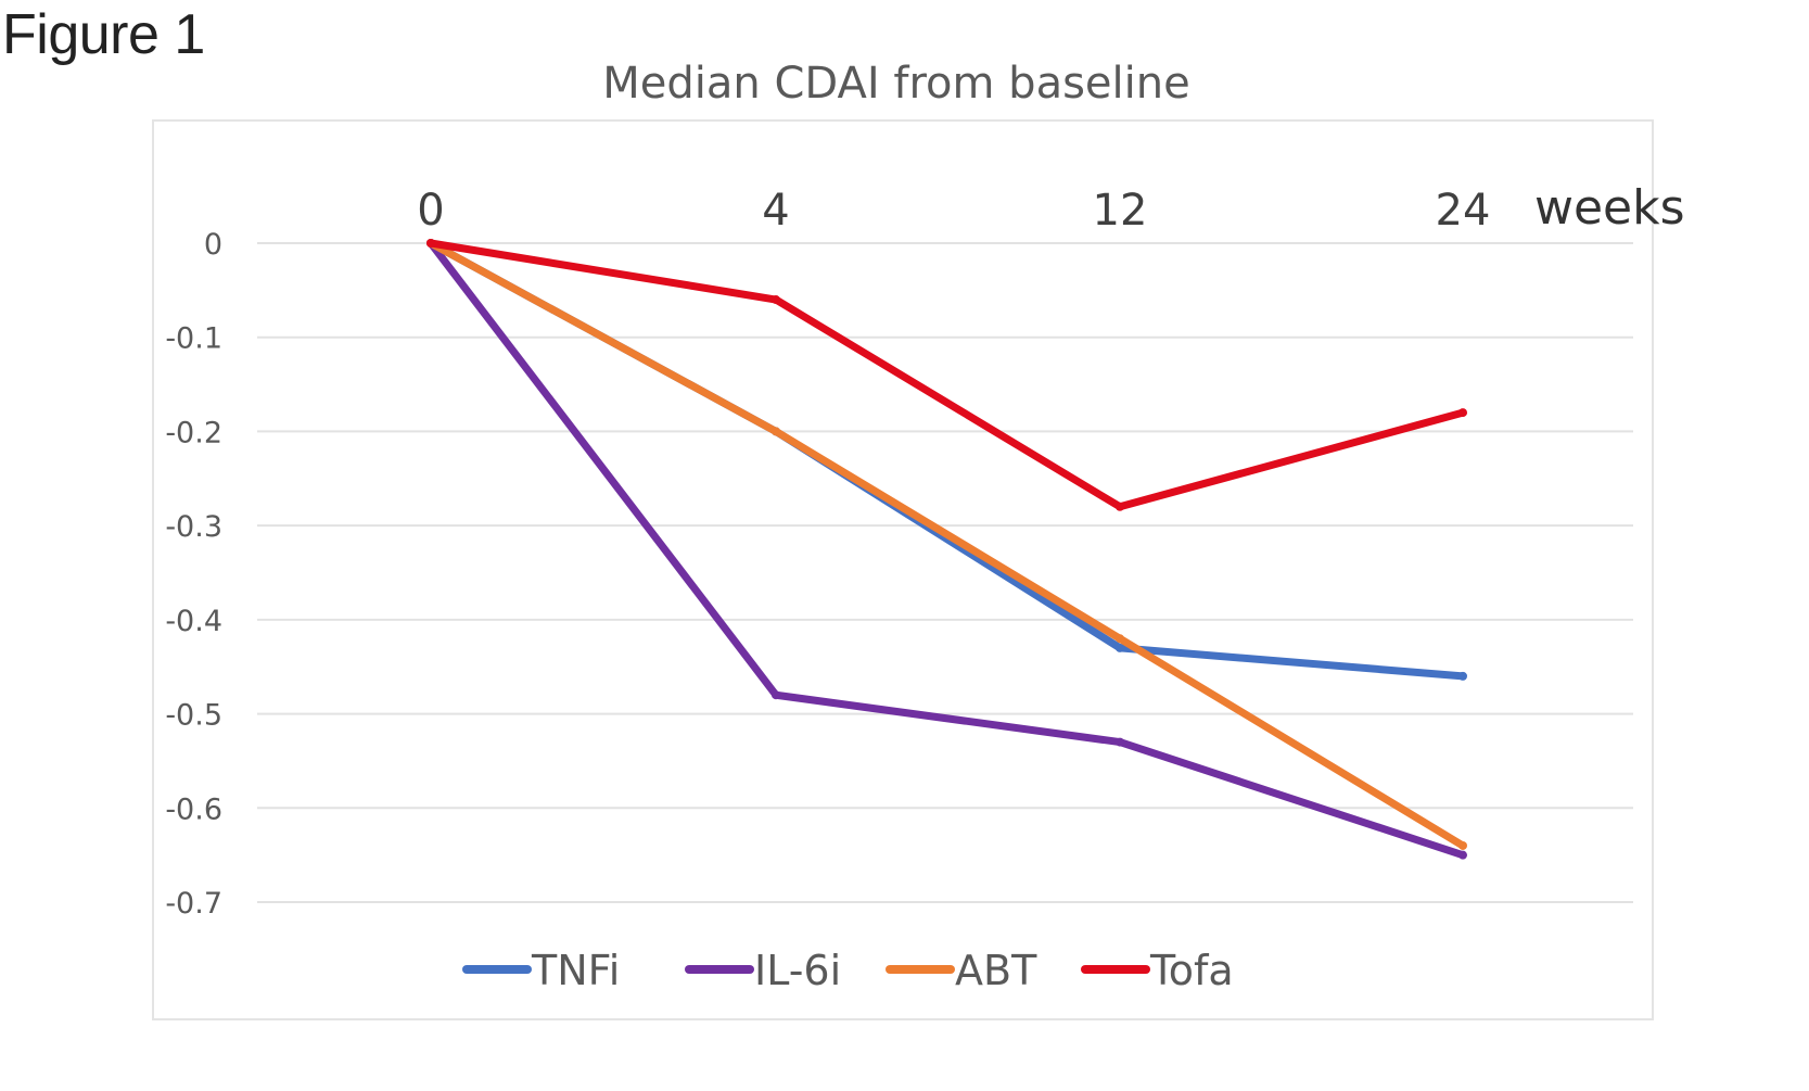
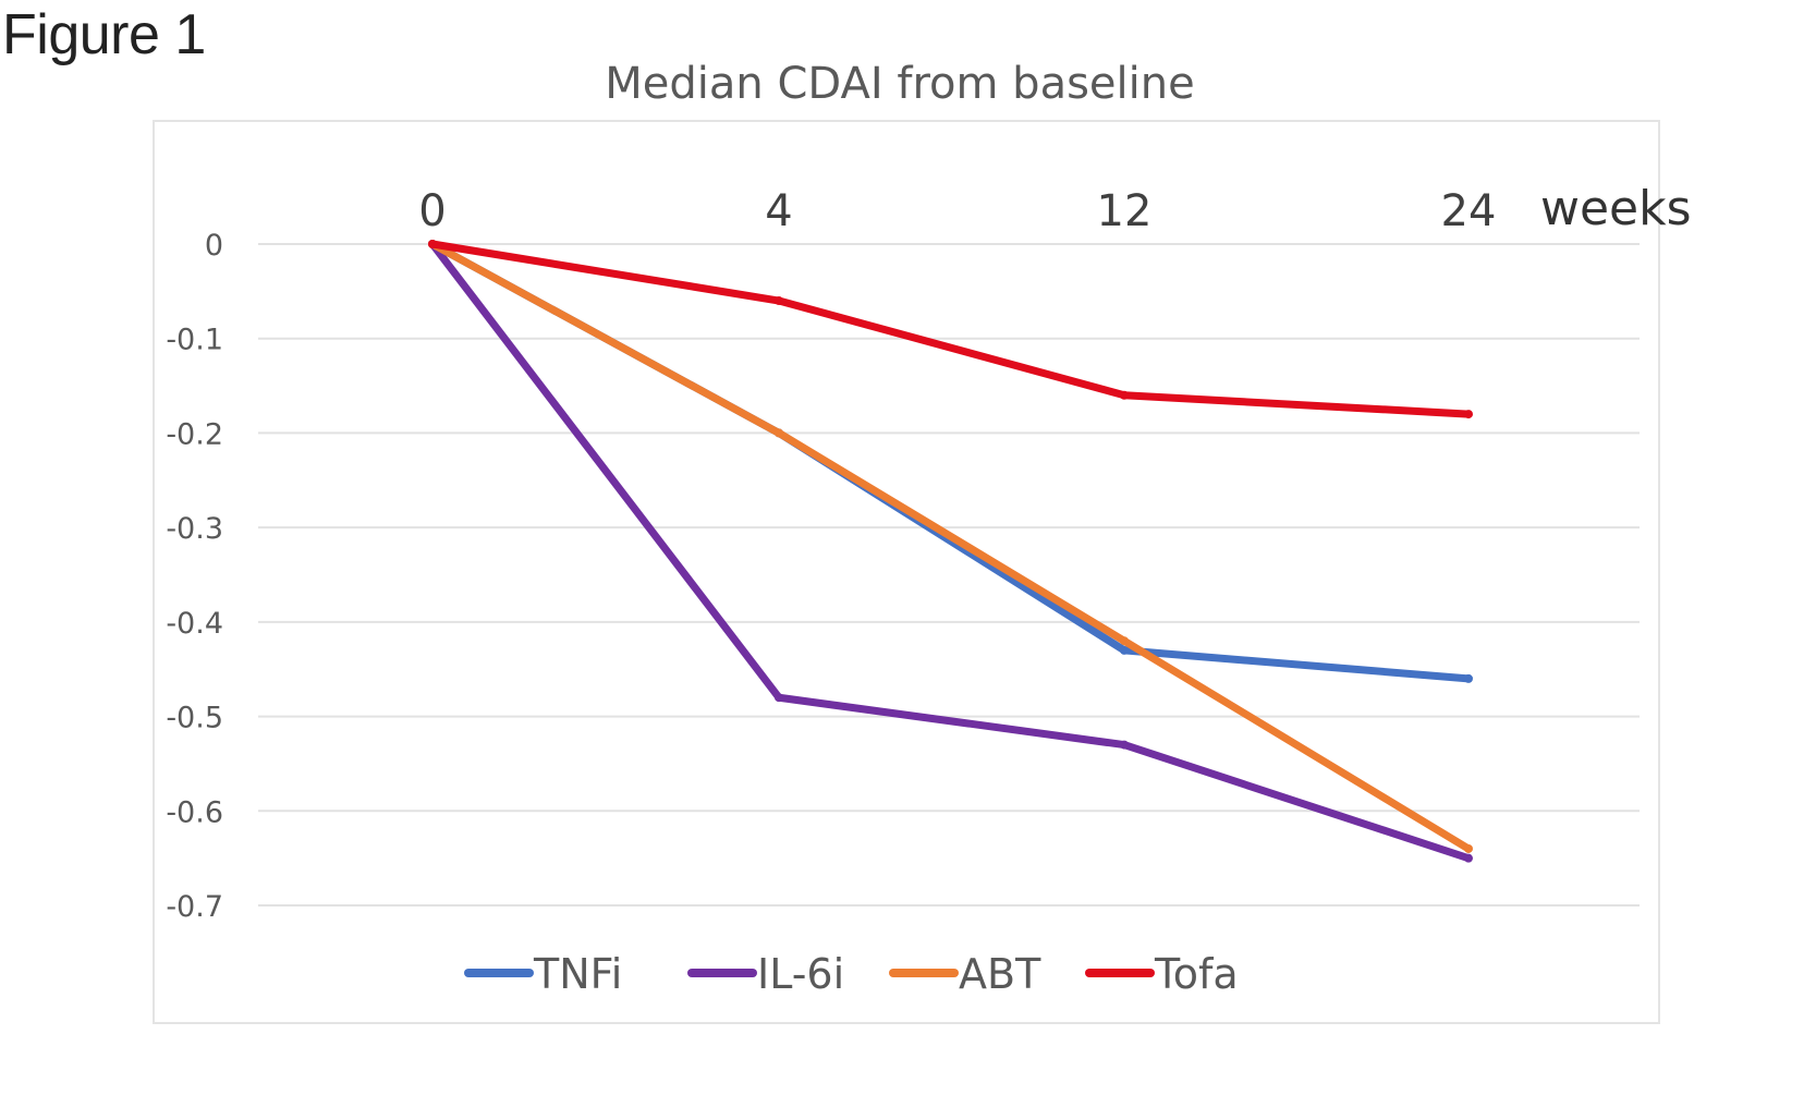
Tofa/12: -0.28 -> -0.16
